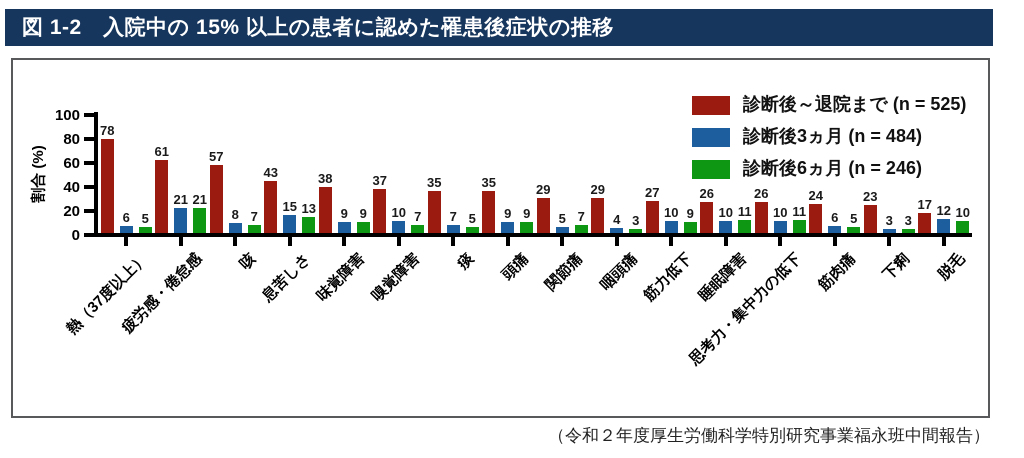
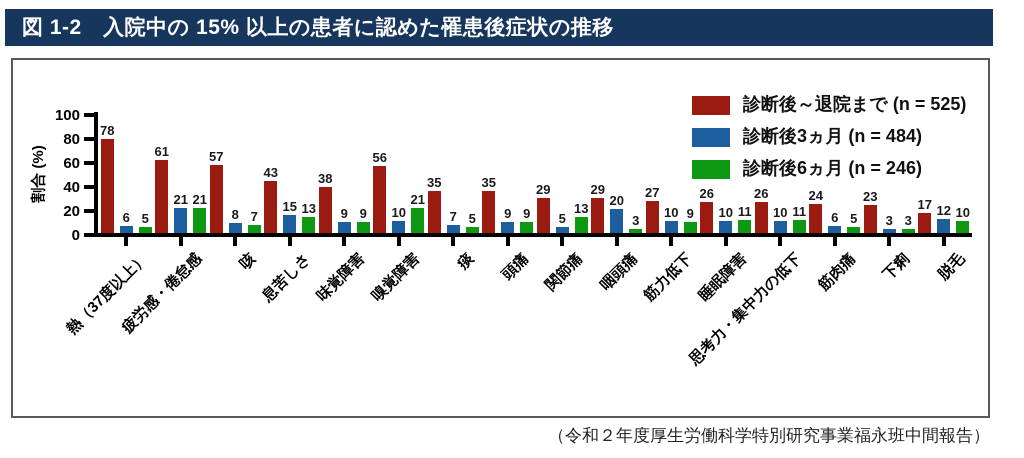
診断後～退院まで (n = 525)/嗅覚障害: 37 -> 56
診断後6ヵ月 (n = 246)/嗅覚障害: 7 -> 21
診断後6ヵ月 (n = 246)/関節痛: 7 -> 13
診断後3ヵ月 (n = 484)/咽頭痛: 4 -> 20
